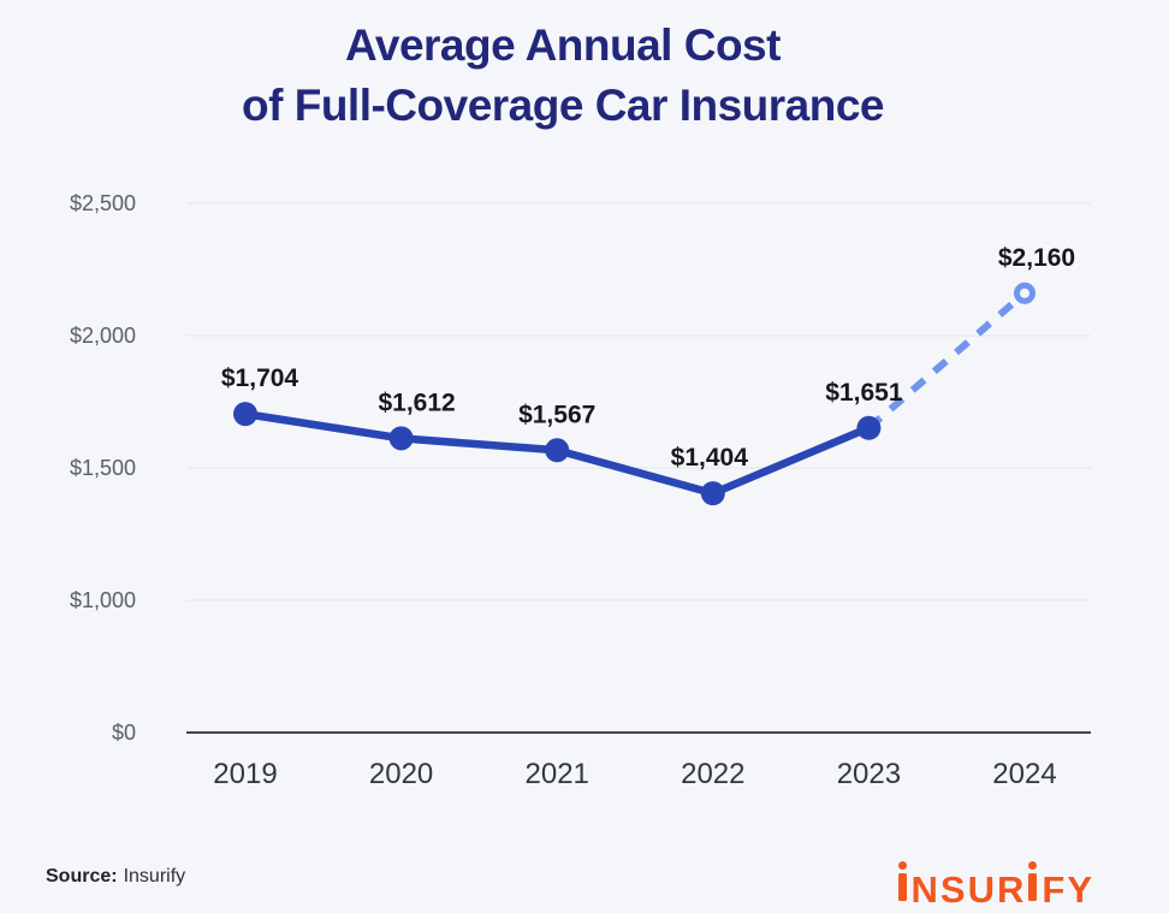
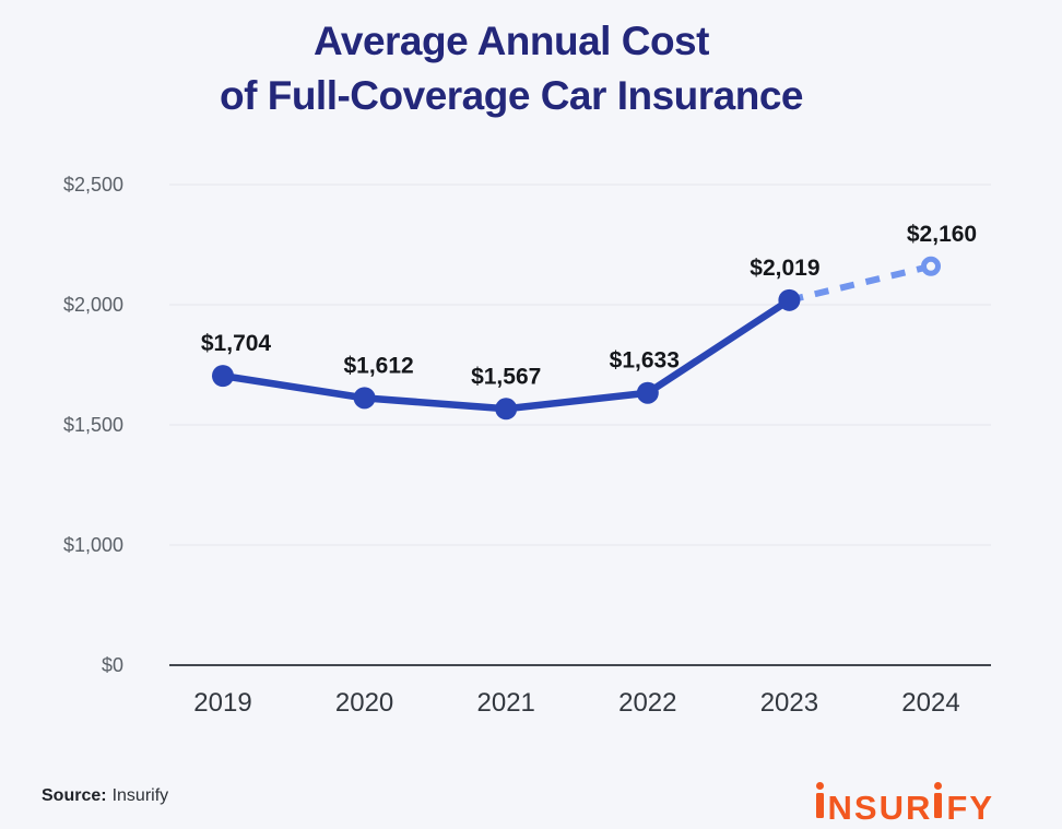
2022: $1,404 -> $1,633
2023: $1,651 -> $2,019
